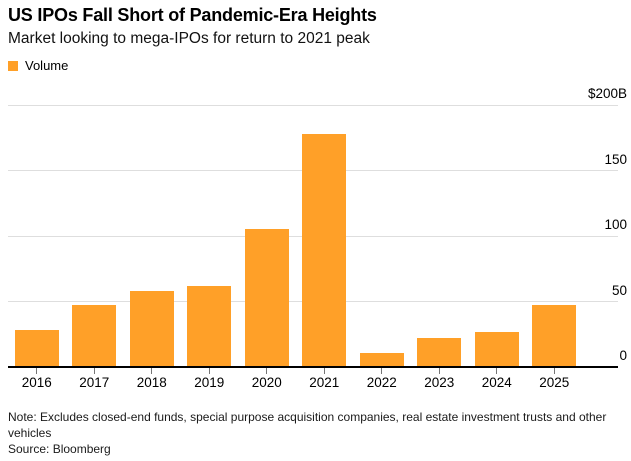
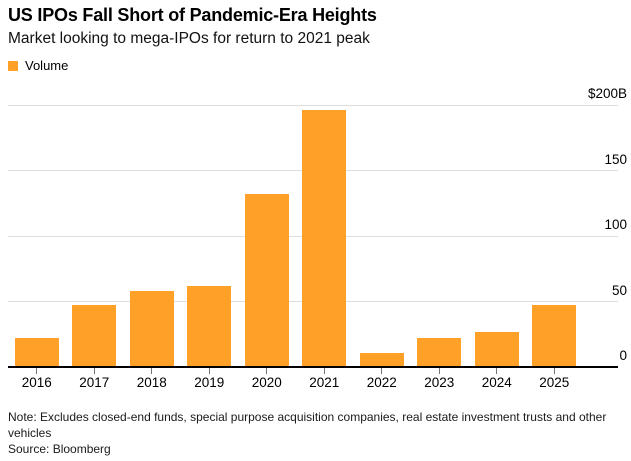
2016: $28B -> $22B
2020: $105B -> $132B
2021: $178B -> $196B
